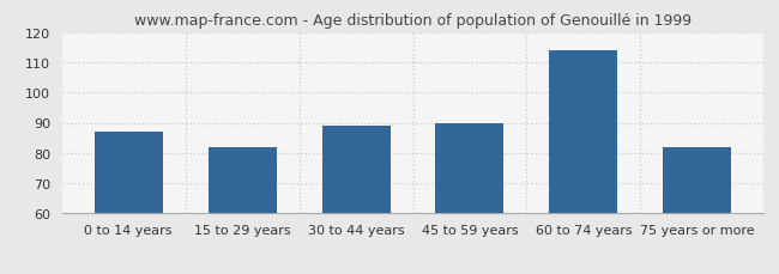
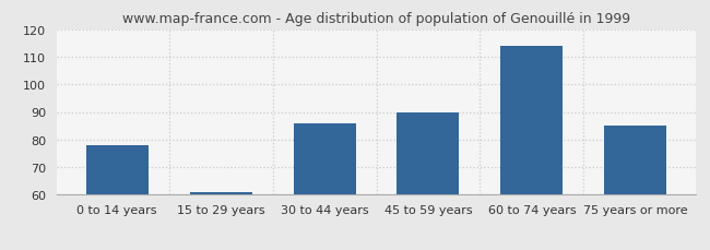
0 to 14 years: 87 -> 78
15 to 29 years: 82 -> 61
30 to 44 years: 89 -> 86
75 years or more: 82 -> 85
